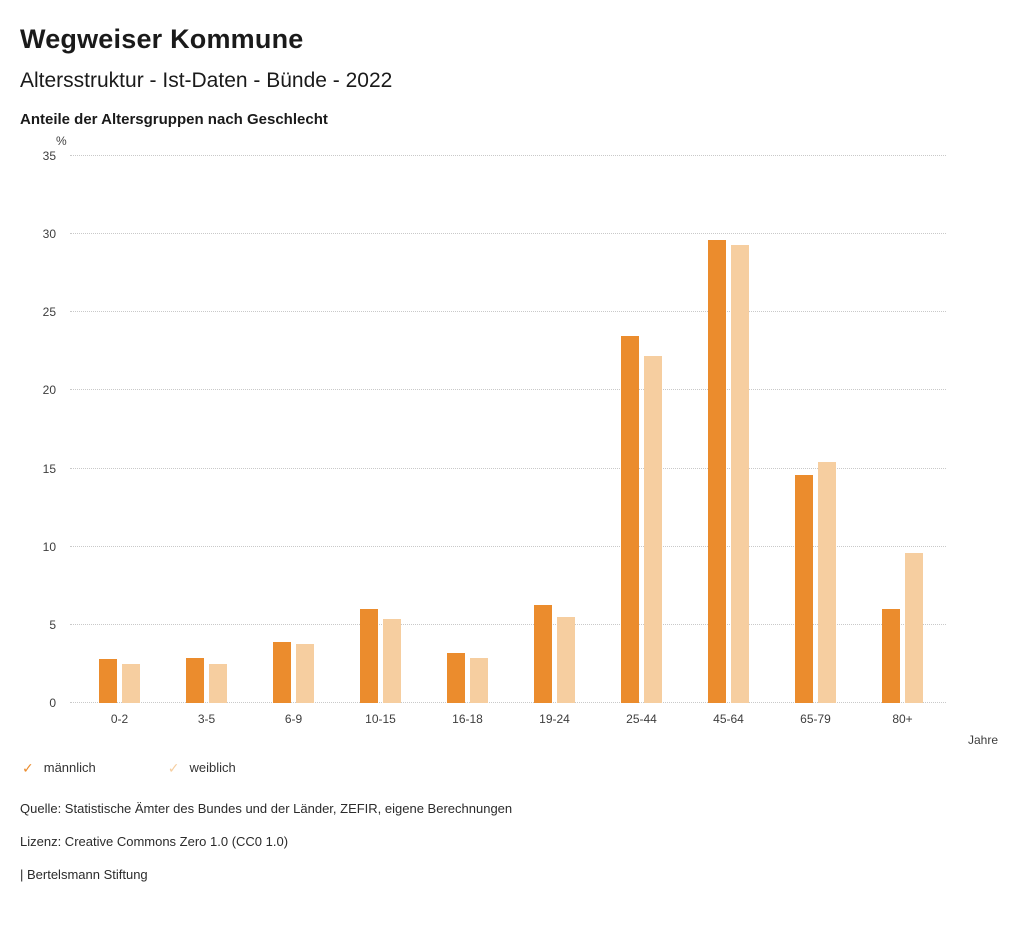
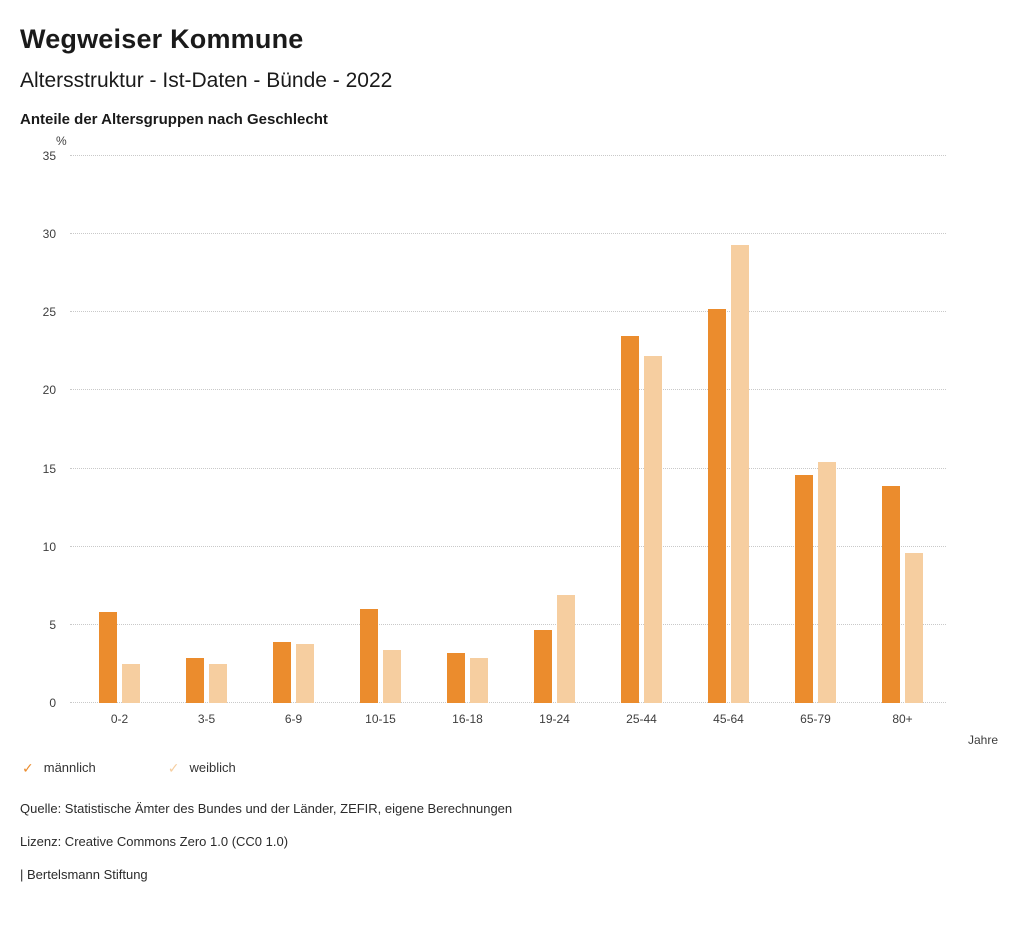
männlich/0-2: 2.8 -> 5.8
weiblich/10-15: 5.4 -> 3.4
männlich/19-24: 6.3 -> 4.7
weiblich/19-24: 5.5 -> 6.9
männlich/45-64: 29.6 -> 25.2
männlich/80+: 6.0 -> 13.9
